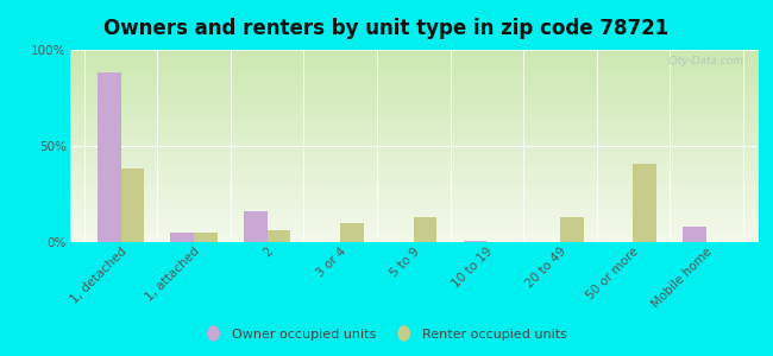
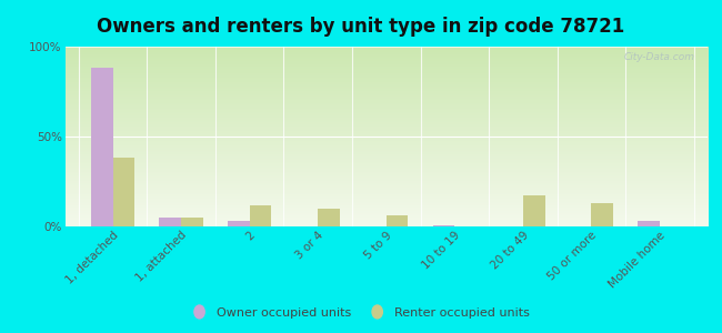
Owner occupied units/2: 16% -> 3%
Renter occupied units/2: 6% -> 12%
Renter occupied units/5 to 9: 13% -> 6%
Renter occupied units/20 to 49: 13% -> 17%
Renter occupied units/50 or more: 41% -> 13%
Owner occupied units/Mobile home: 8% -> 3%
